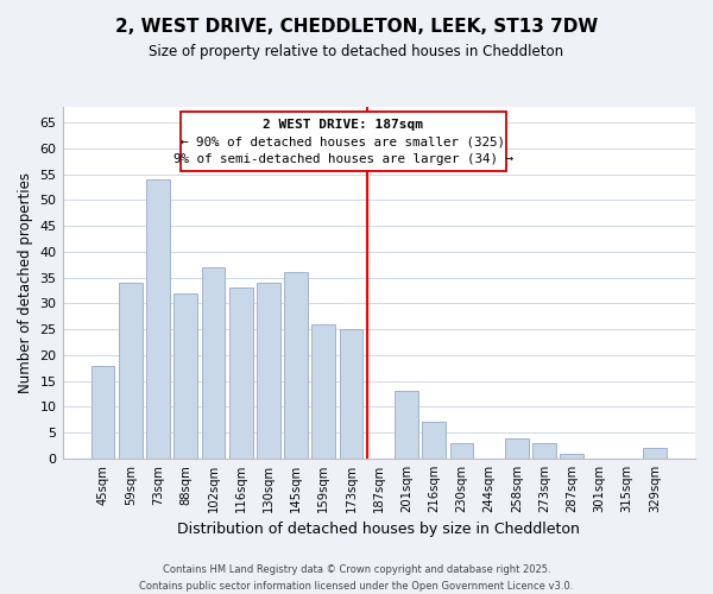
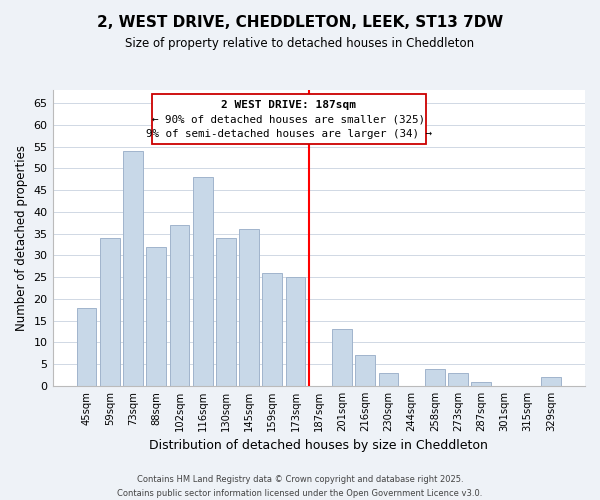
116sqm: 33 -> 48
